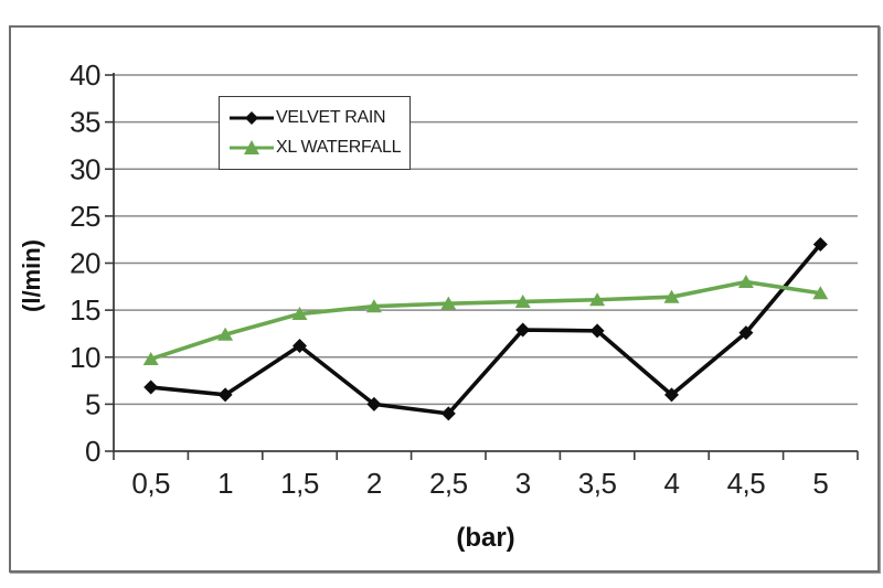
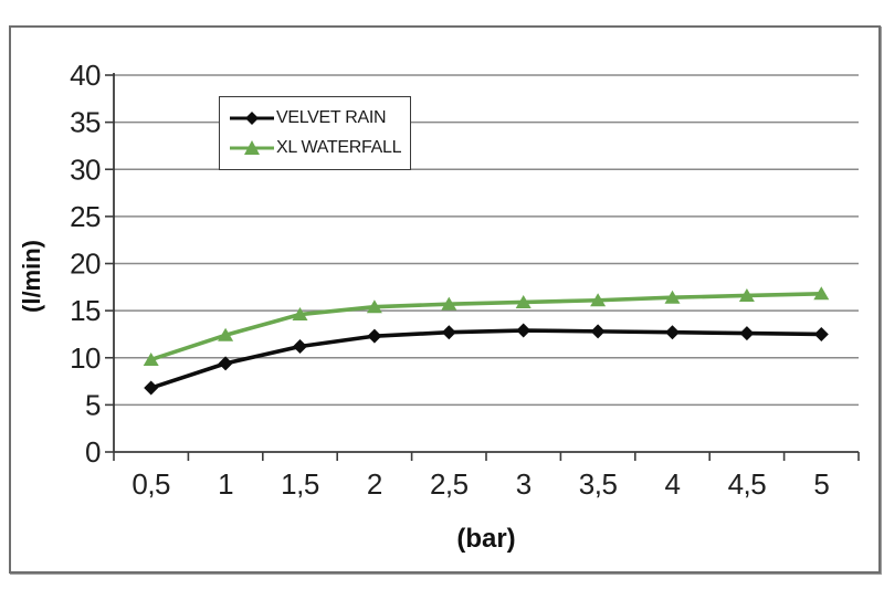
VELVET RAIN/1: 6 -> 9
VELVET RAIN/2: 5 -> 12
VELVET RAIN/2,5: 4 -> 13
VELVET RAIN/4: 6 -> 13
XL WATERFALL/4,5: 18 -> 17
VELVET RAIN/5: 22 -> 12
